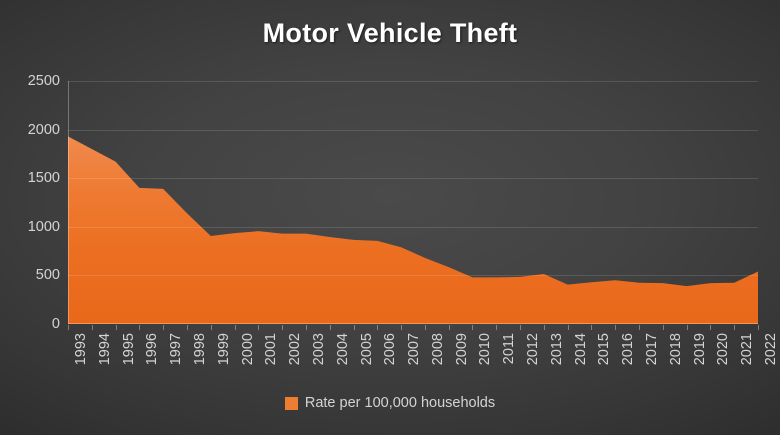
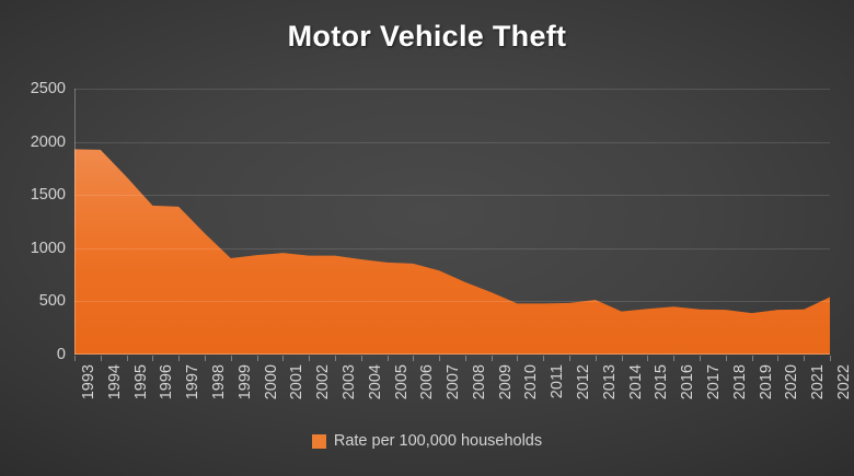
1994: 1800 -> 1900
